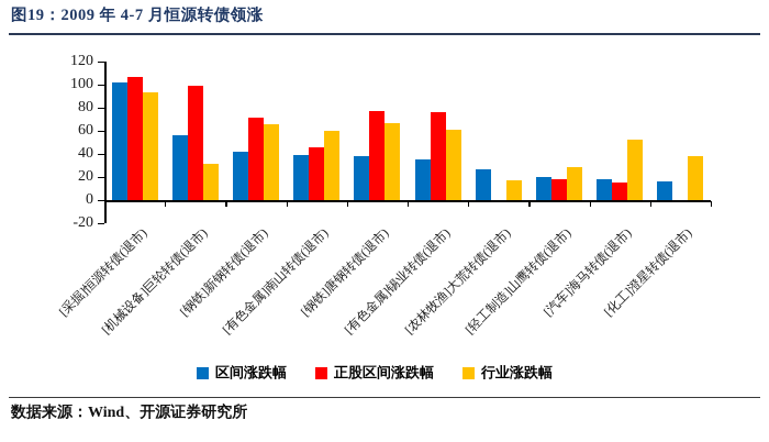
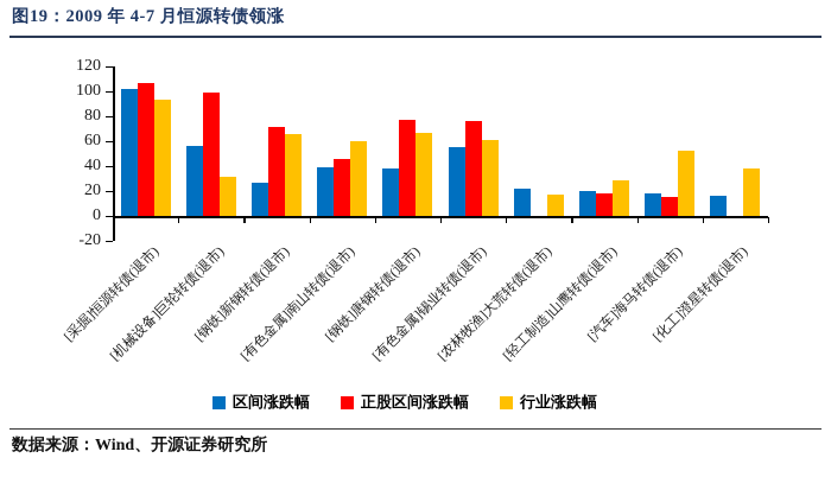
区间涨跌幅/[钢铁]新钢转债(退市): 42 -> 27
区间涨跌幅/[有色金属]锡业转债(退市): 35 -> 55
区间涨跌幅/[农林牧渔]大荒转债(退市): 27 -> 22
